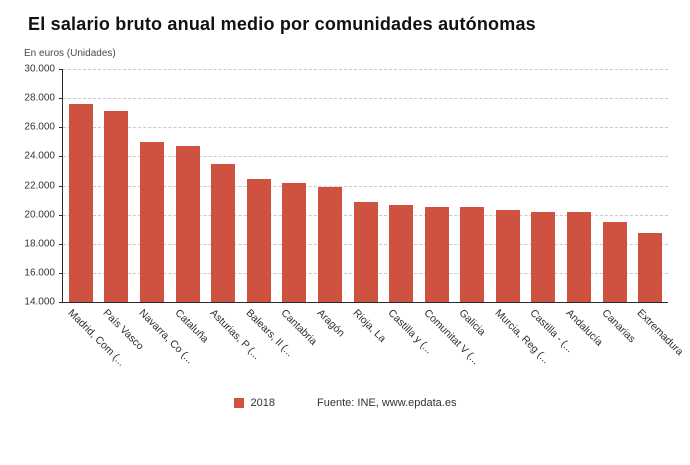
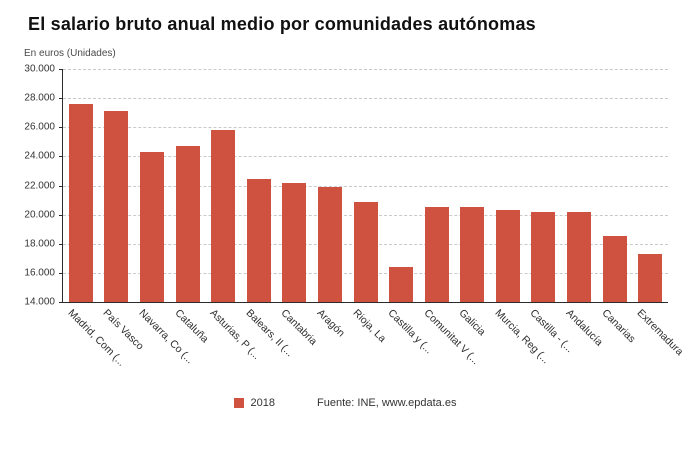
Navarra, Co (...: 25000 -> 24300
Asturias, P (...: 23500 -> 25800
Castilla y (...: 20600 -> 16400
Canarias: 19500 -> 18500
Extremadura: 18800 -> 17300
